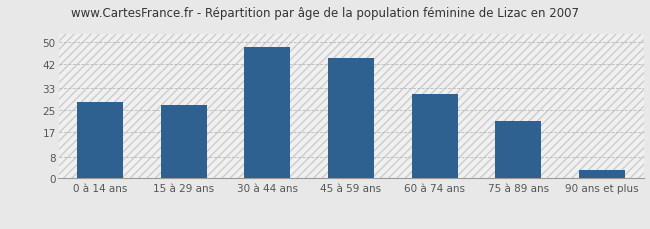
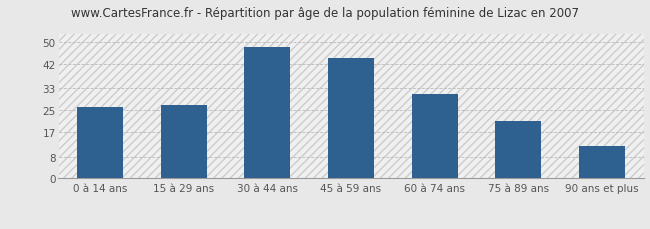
0 à 14 ans: 28 -> 26
90 ans et plus: 3 -> 12
